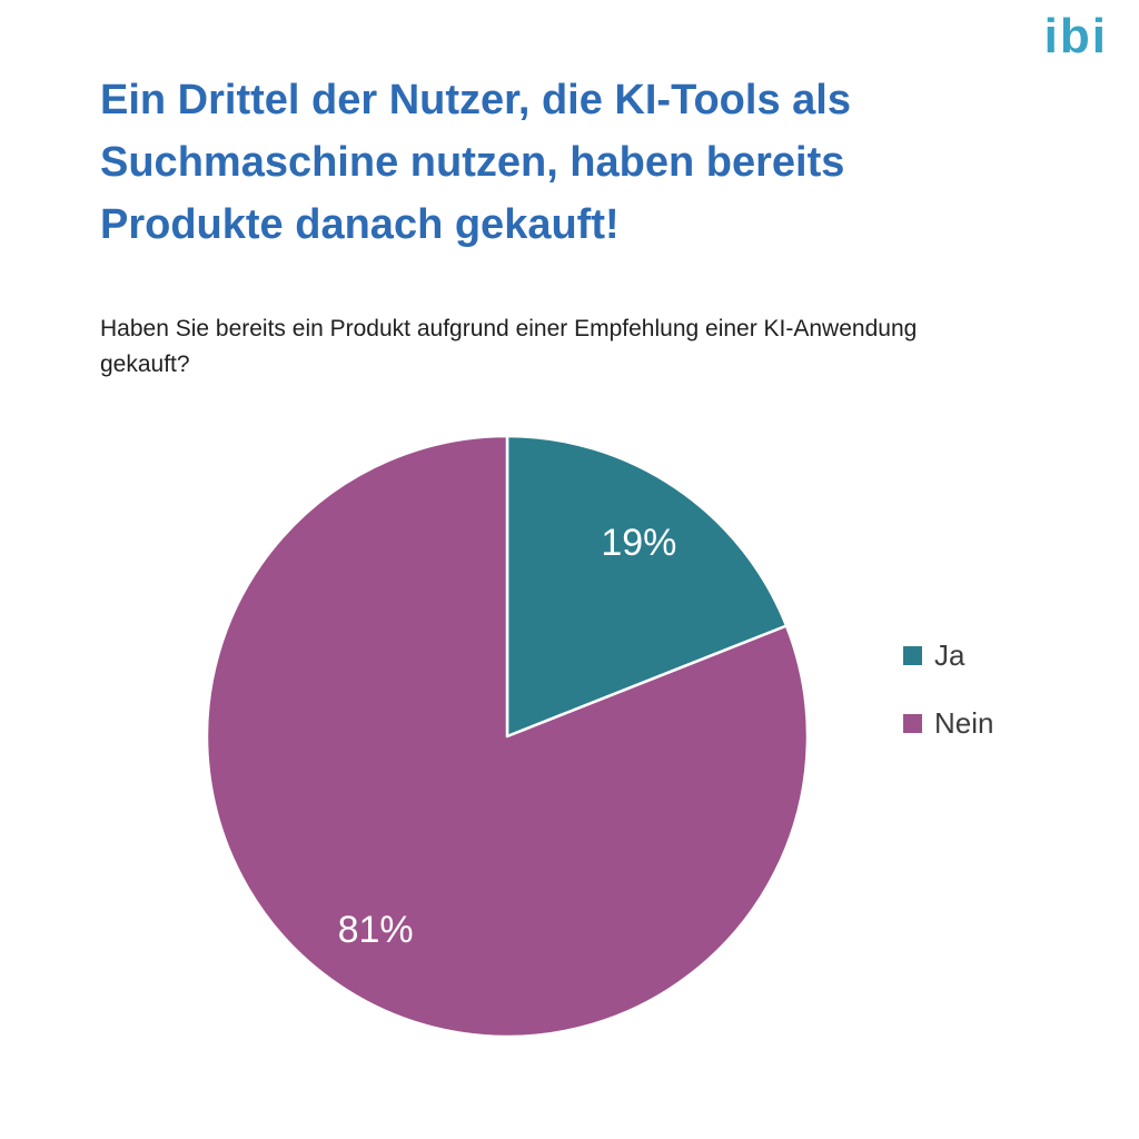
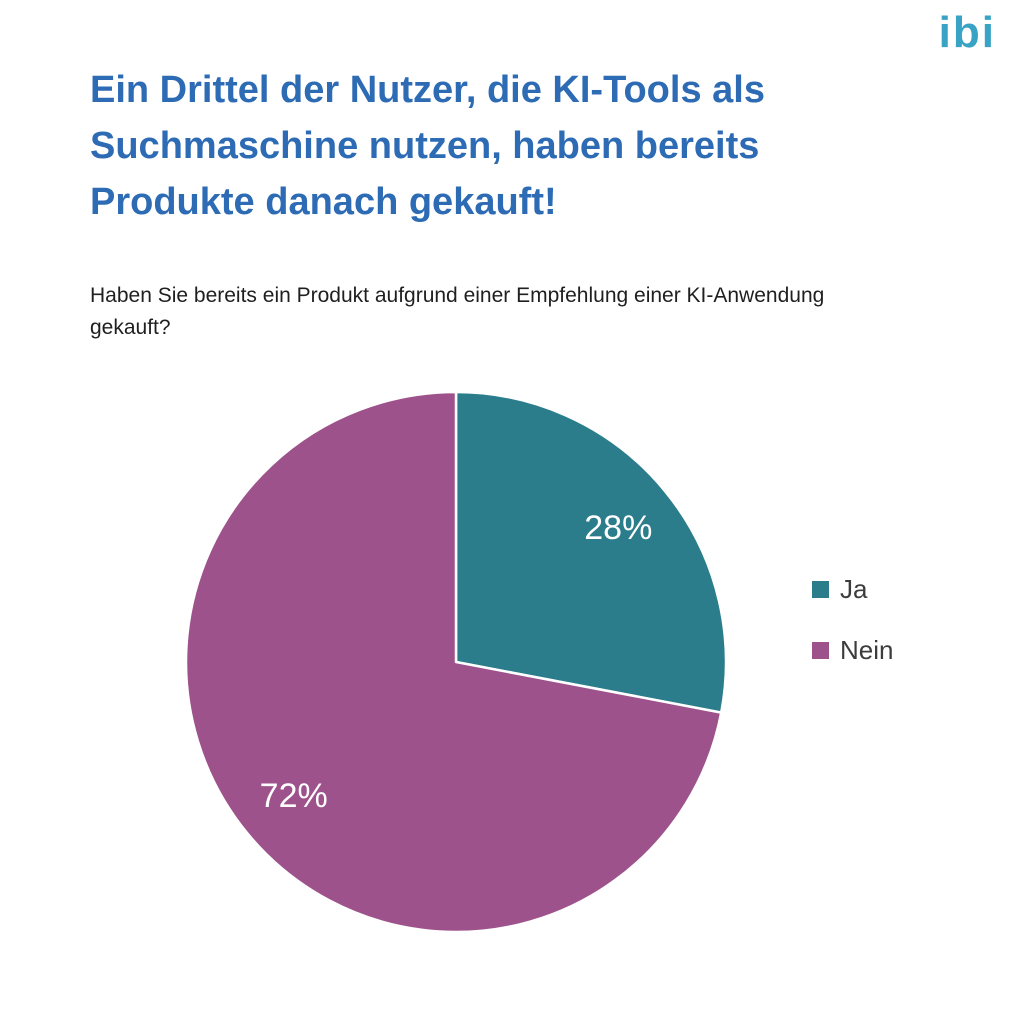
Ja: 19% -> 28%
Nein: 81% -> 72%
